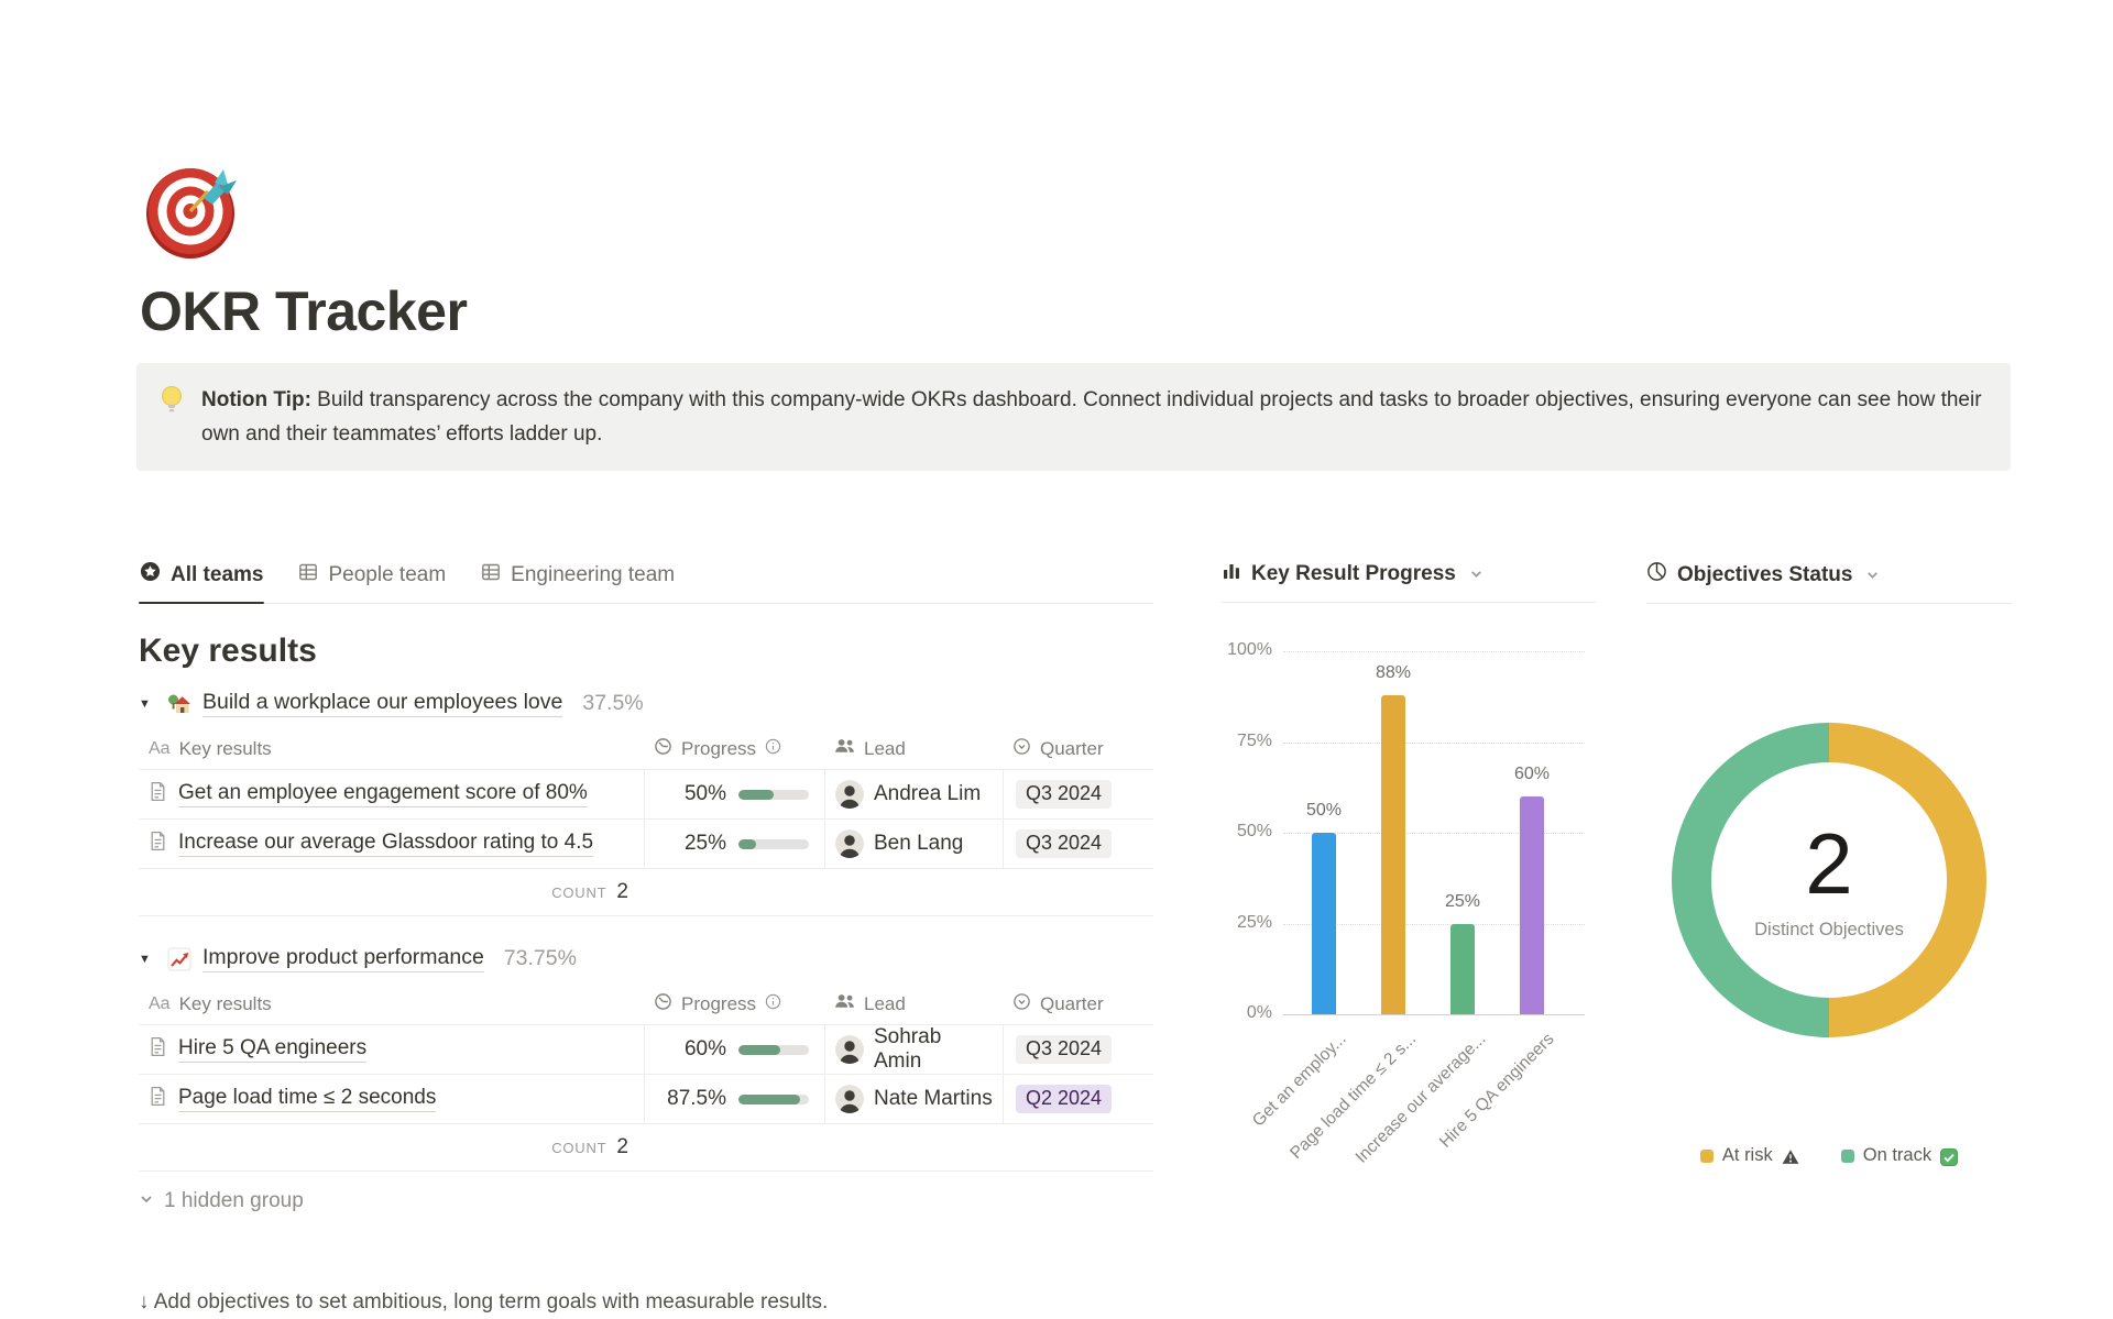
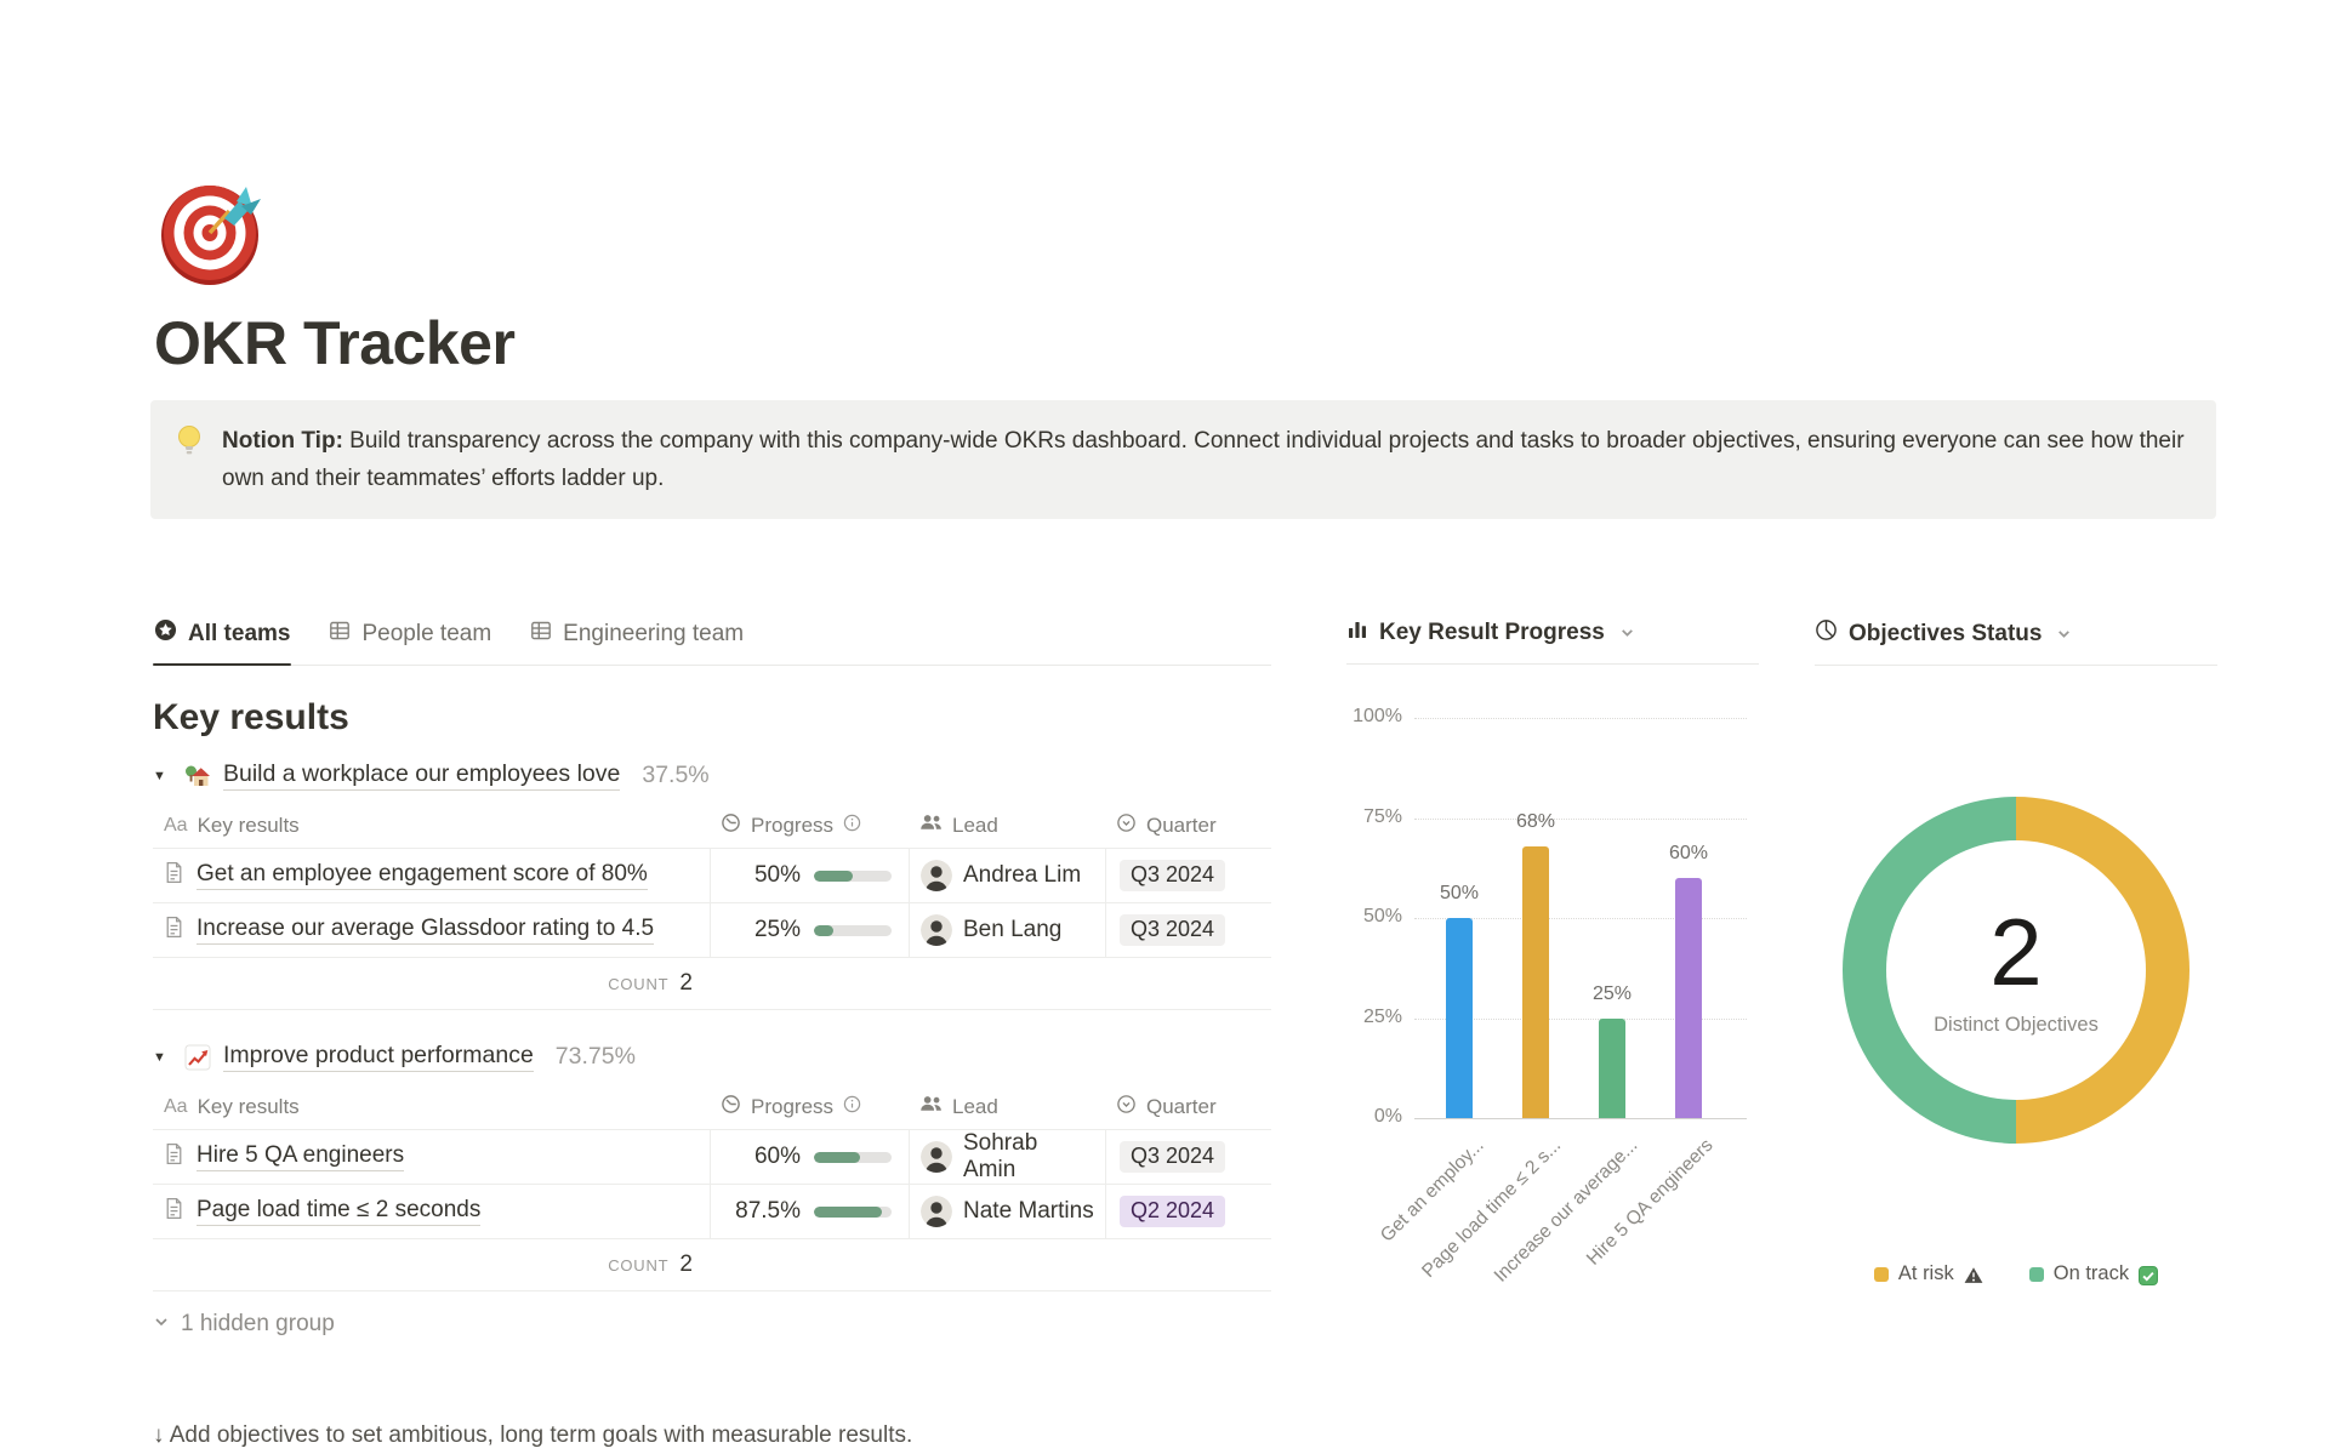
Key Result Progress/Page load time ≤ 2 s...: 88% -> 68%
